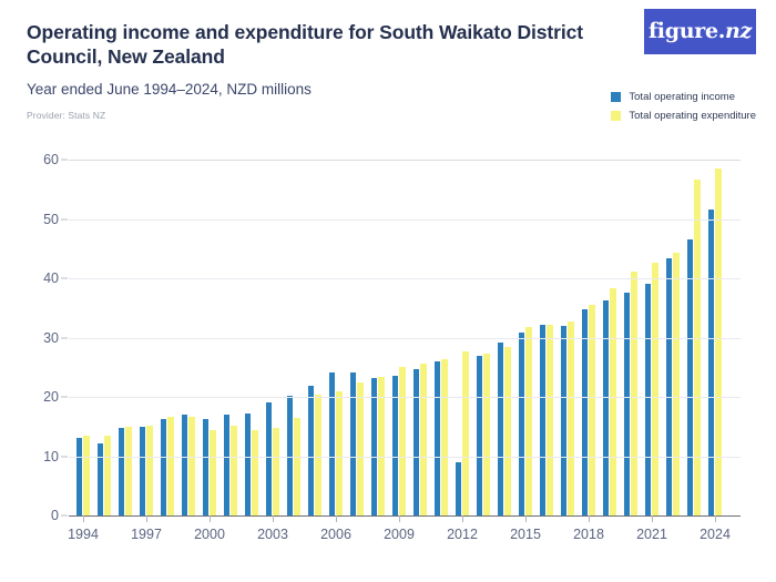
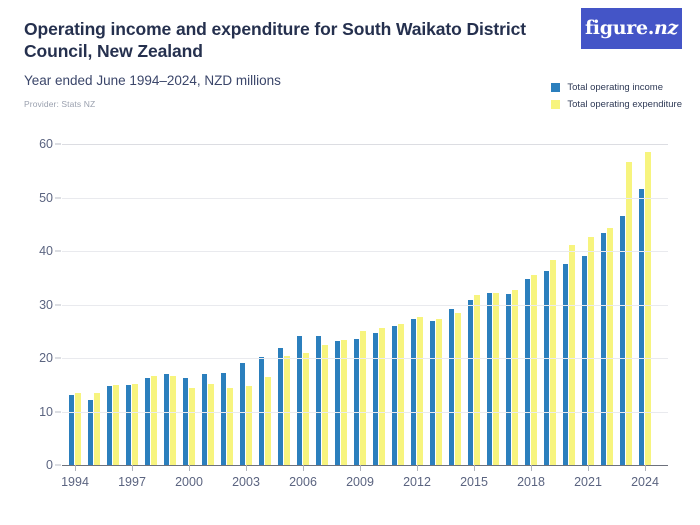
Total operating income/2012: 9 -> 27
